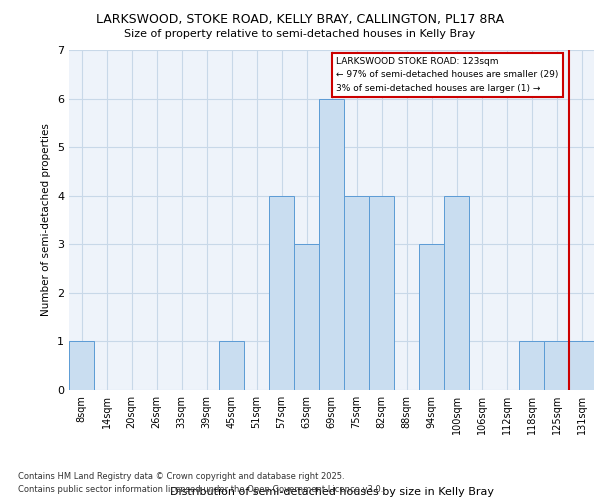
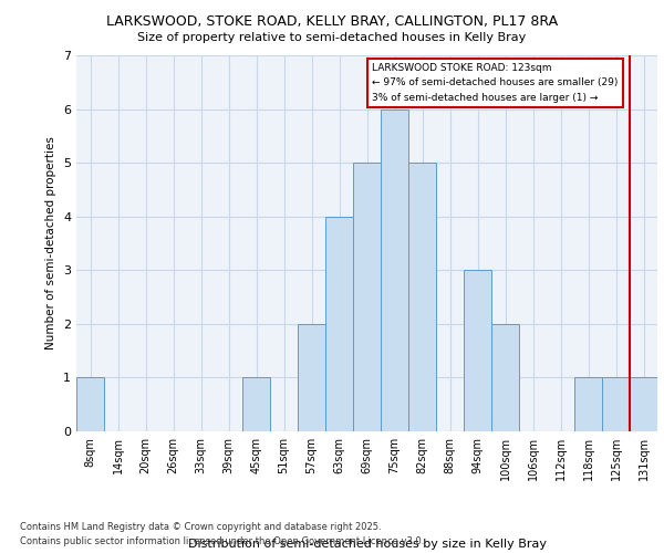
57sqm: 4 -> 2
63sqm: 3 -> 4
69sqm: 6 -> 5
75sqm: 4 -> 6
82sqm: 4 -> 5
100sqm: 4 -> 2
